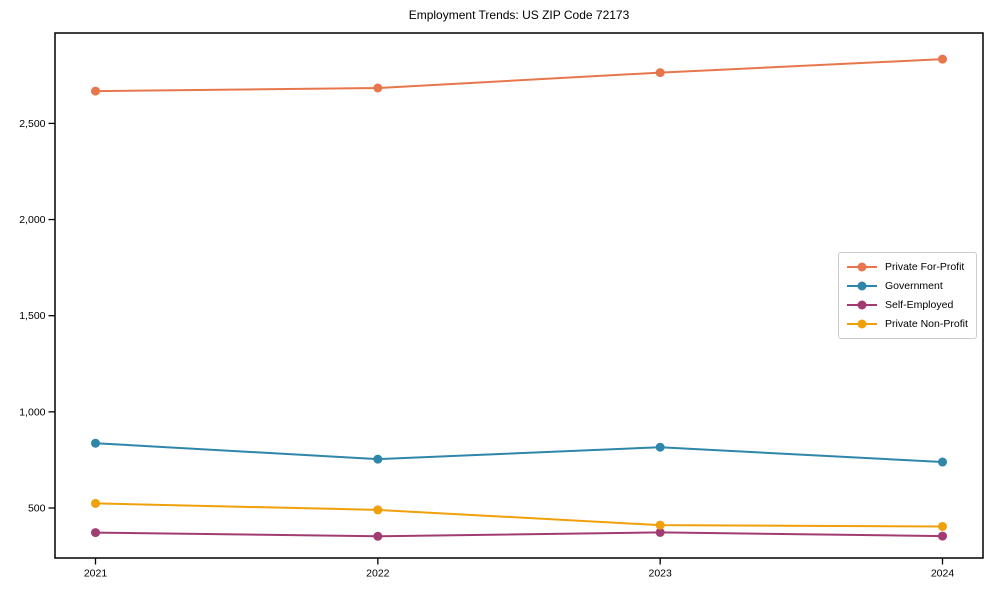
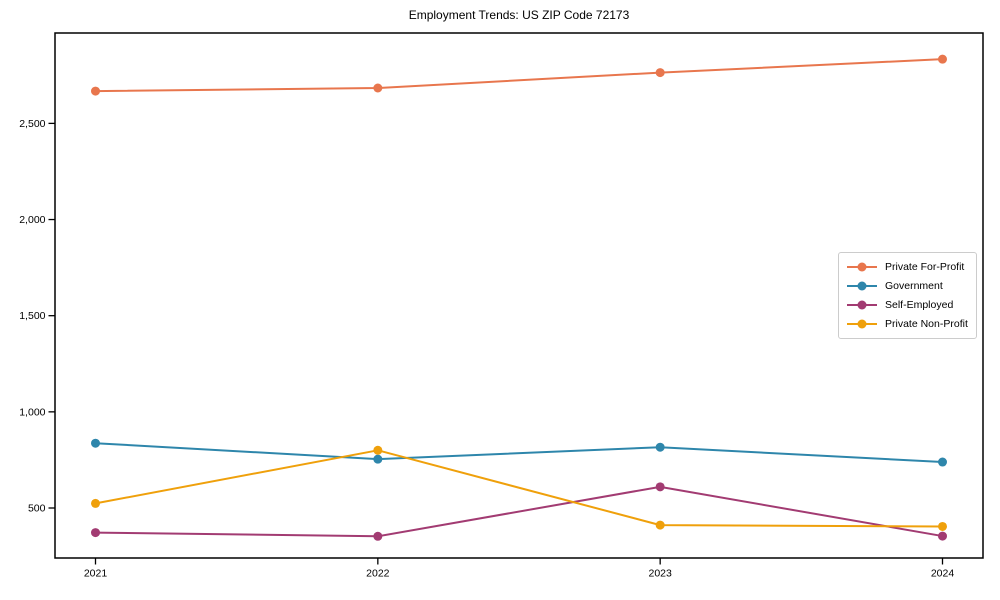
Private Non-Profit/2022: 490 -> 800
Self-Employed/2023: 370 -> 610
